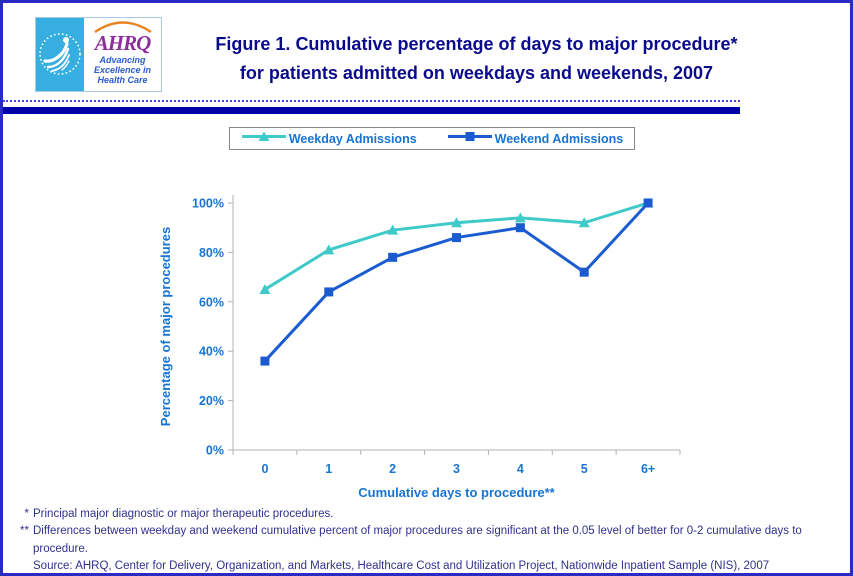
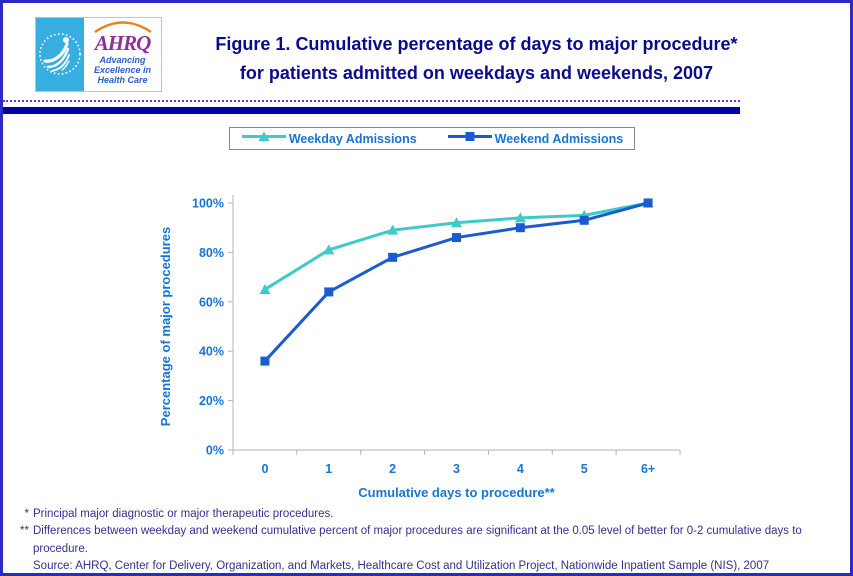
Weekday Admissions/5: 92% -> 95%
Weekend Admissions/5: 72% -> 93%
